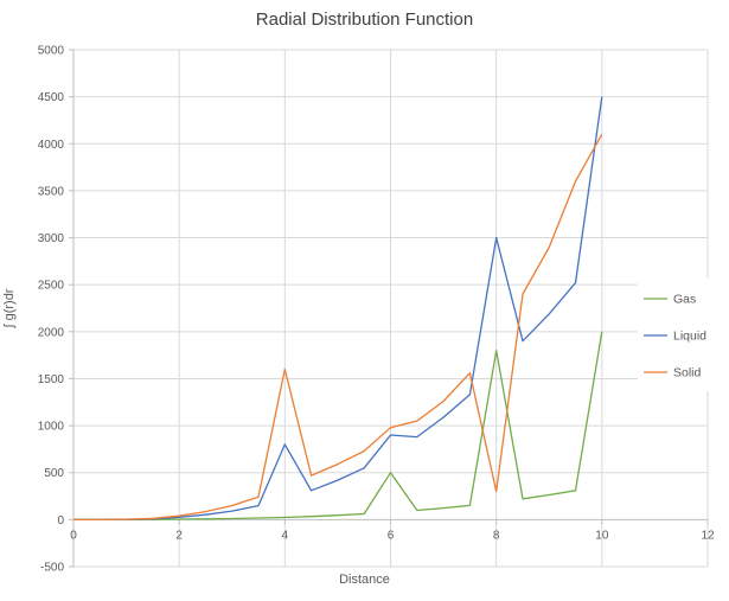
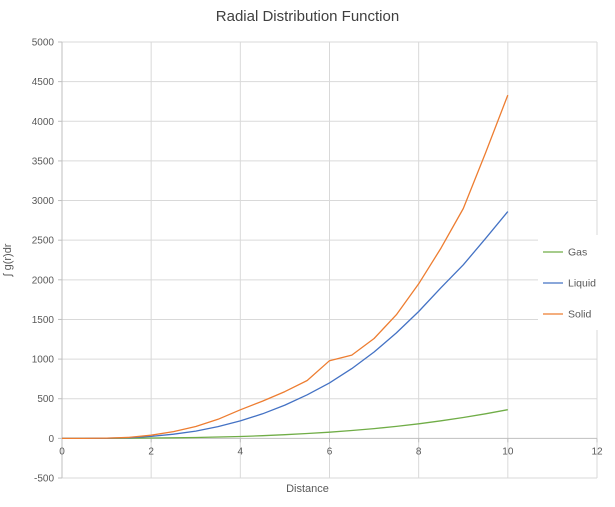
Liquid/4: 800 -> 200
Solid/4: 1600 -> 400
Gas/6: 500 -> 100
Liquid/6: 900 -> 700
Gas/8: 1800 -> 200
Liquid/8: 3000 -> 1600
Solid/8: 300 -> 2000
Gas/10: 2000 -> 400
Liquid/10: 4500 -> 2900
Solid/10: 4100 -> 4300
